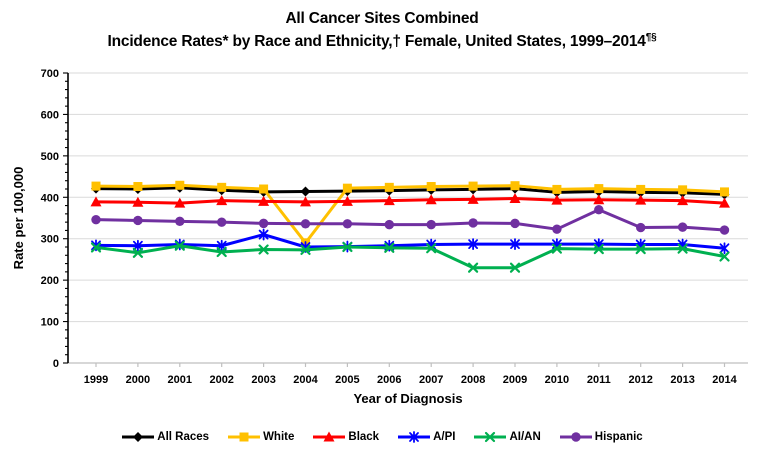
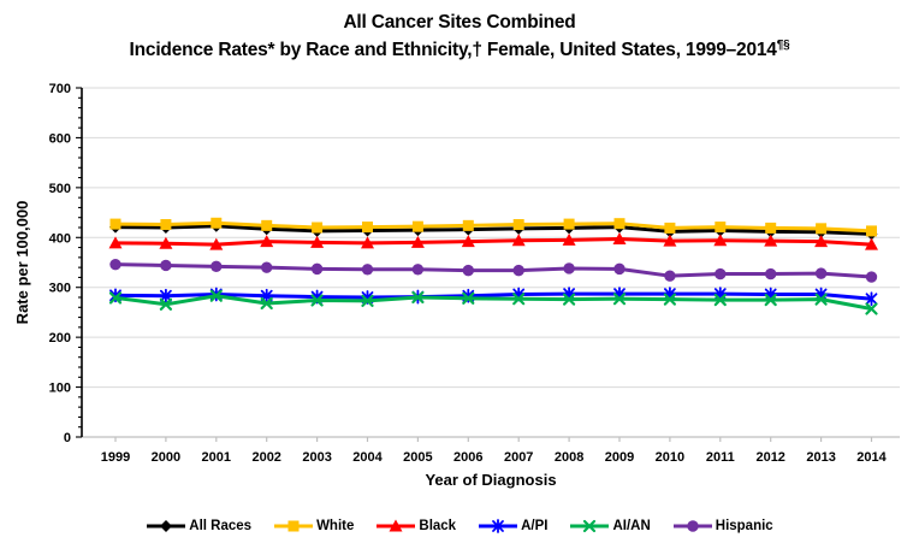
A/PI/2003: 310 -> 280
White/2004: 290 -> 420
AI/AN/2008: 230 -> 280
AI/AN/2009: 230 -> 280
Hispanic/2011: 370 -> 330
